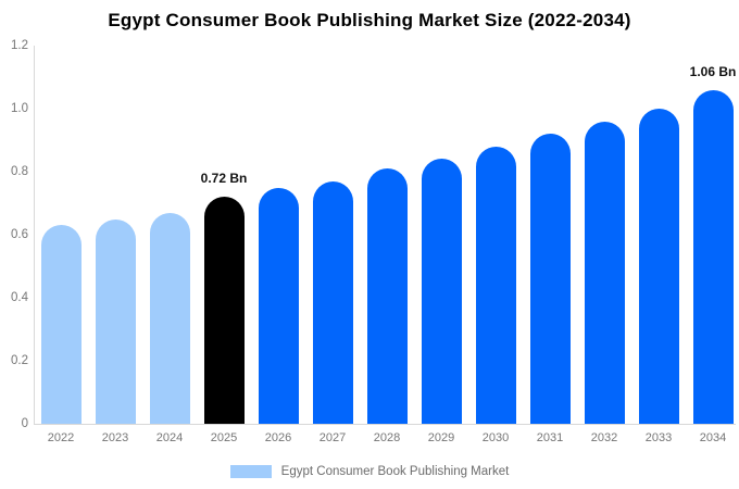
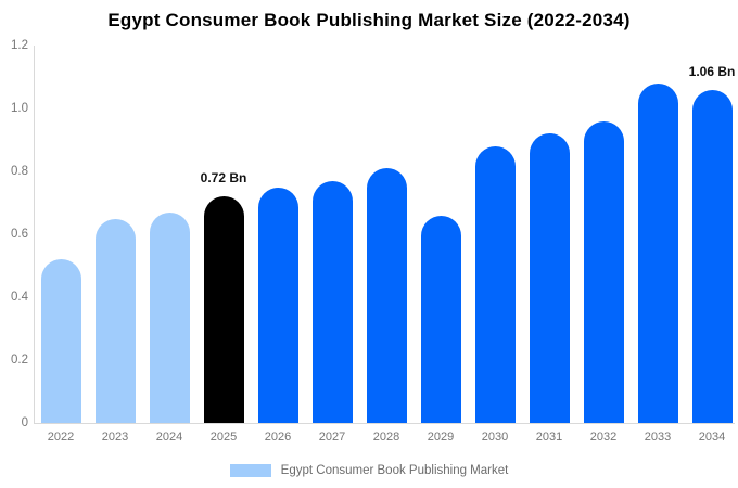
2022: 0.63 -> 0.52
2029: 0.84 -> 0.66
2033: 1.00 -> 1.08
